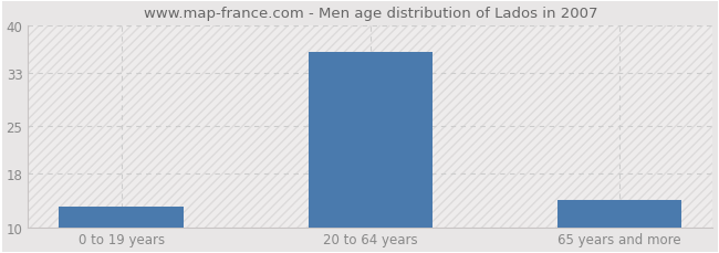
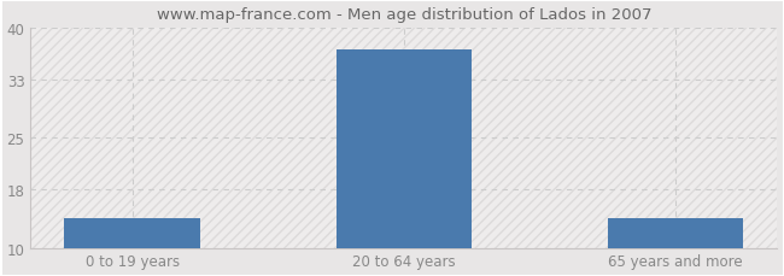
0 to 19 years: 13 -> 14
20 to 64 years: 36 -> 37
